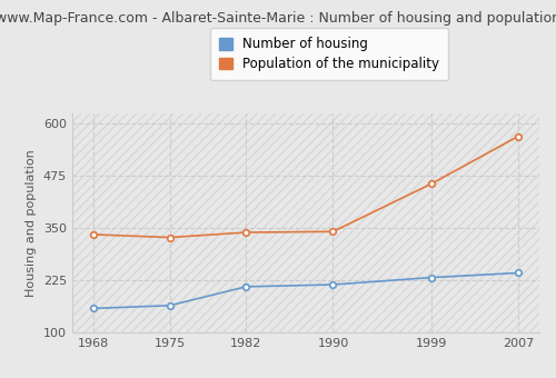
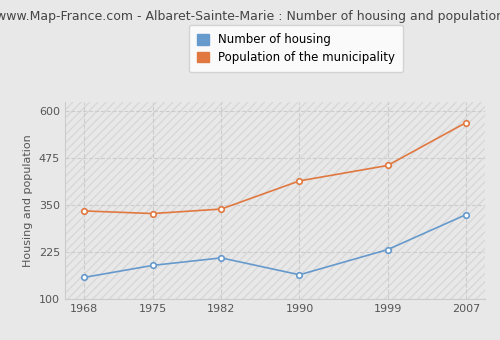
Number of housing/1975: 165 -> 190
Number of housing/1990: 215 -> 165
Population of the municipality/1990: 342 -> 415
Number of housing/2007: 243 -> 325
